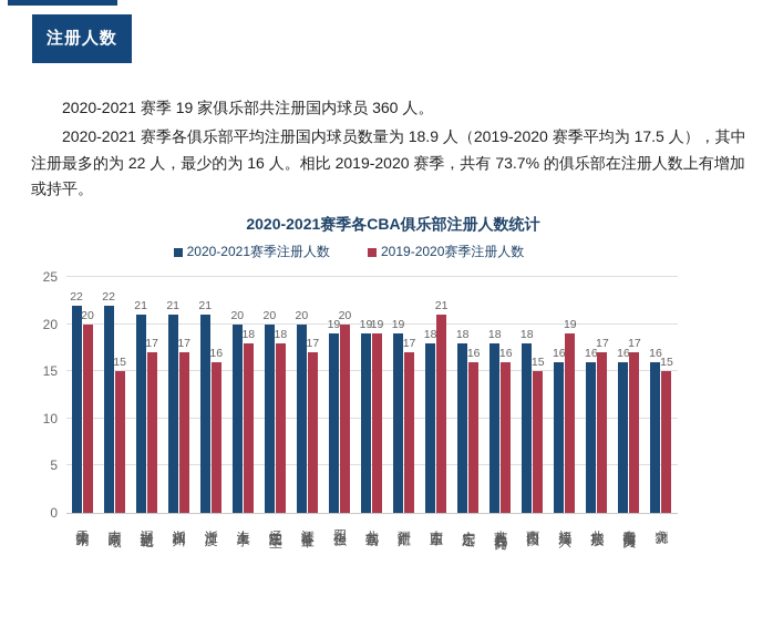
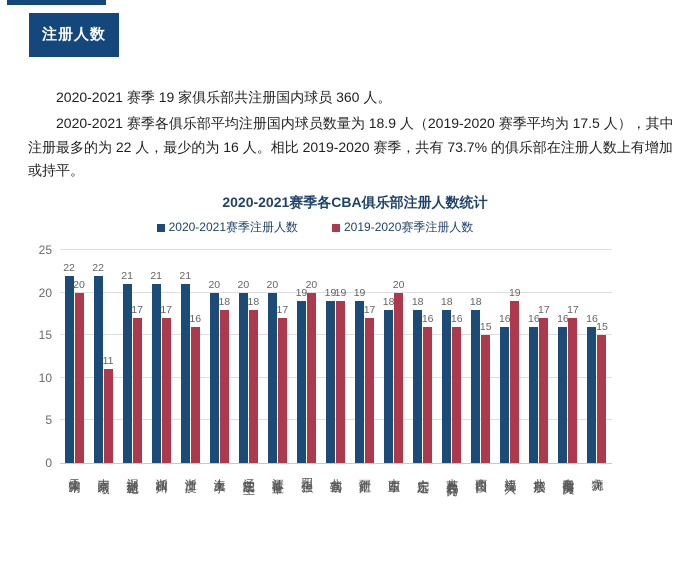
2019-2020赛季注册人数/南京同曦: 15 -> 11
2019-2020赛季注册人数/山东西王: 21 -> 20
